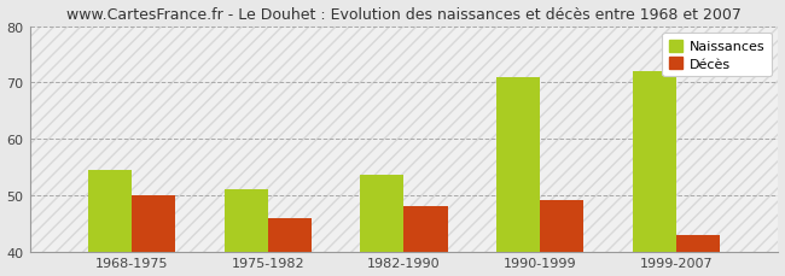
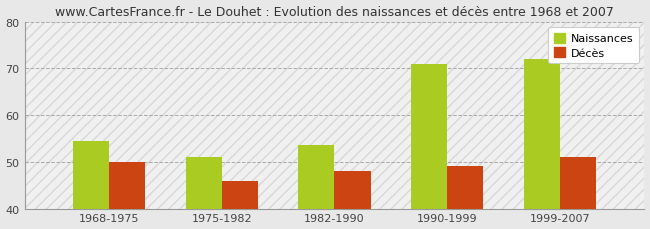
Décès/1999-2007: 43 -> 51
